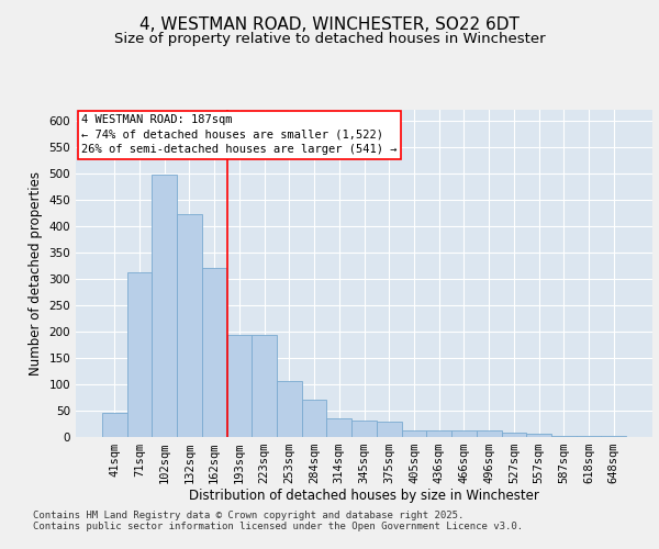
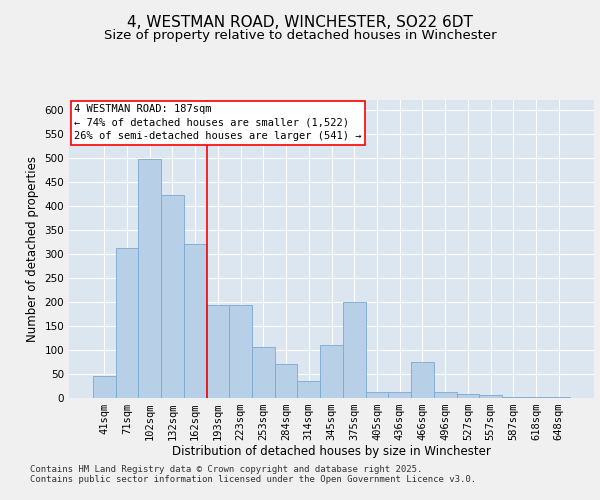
345sqm: 30 -> 110
375sqm: 29 -> 200
466sqm: 12 -> 75
